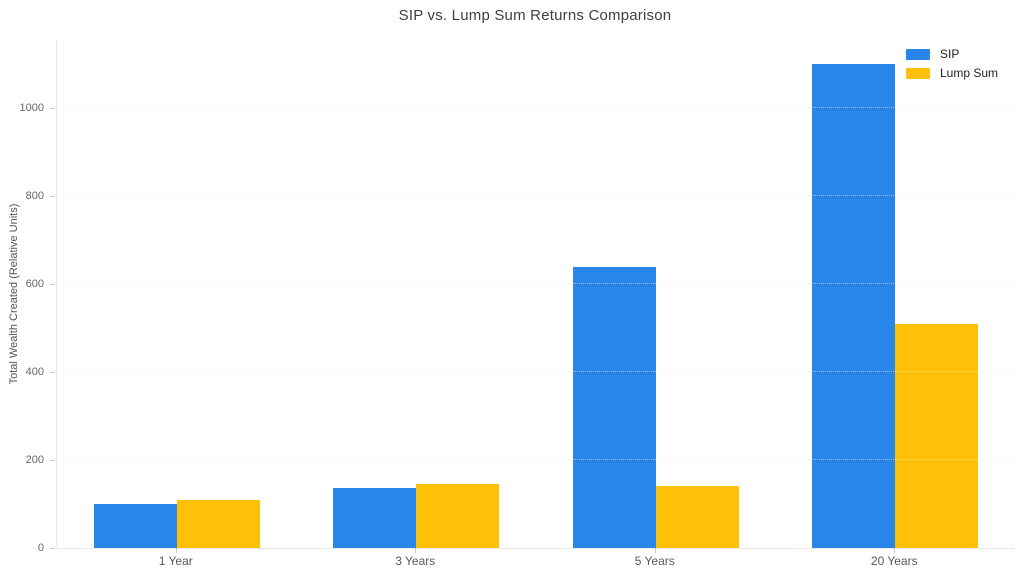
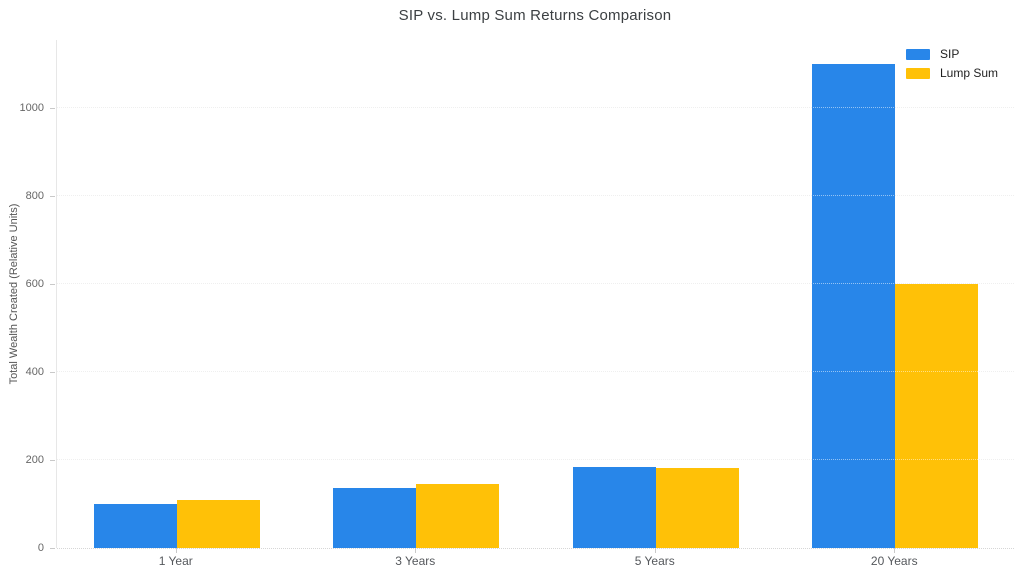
SIP/5 Years: 640 -> 180
Lump Sum/5 Years: 140 -> 180
Lump Sum/20 Years: 510 -> 600
